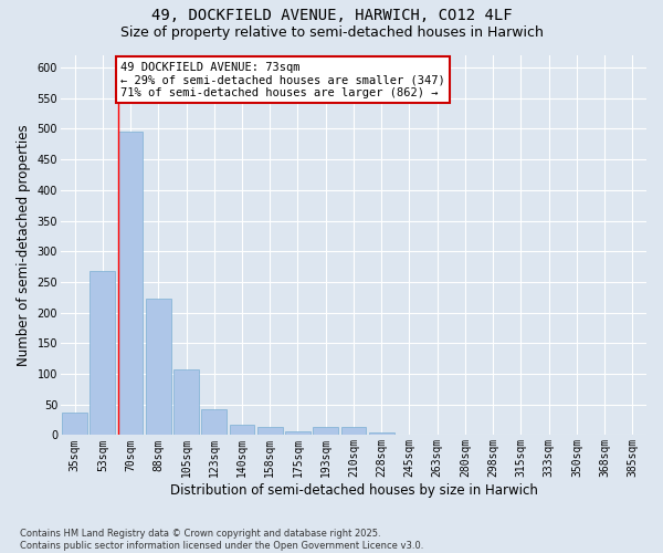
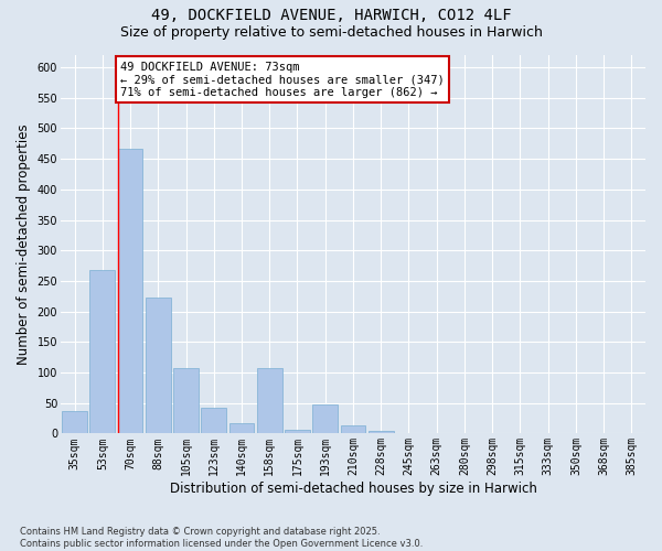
70sqm: 495 -> 466
158sqm: 14 -> 108
193sqm: 14 -> 48
